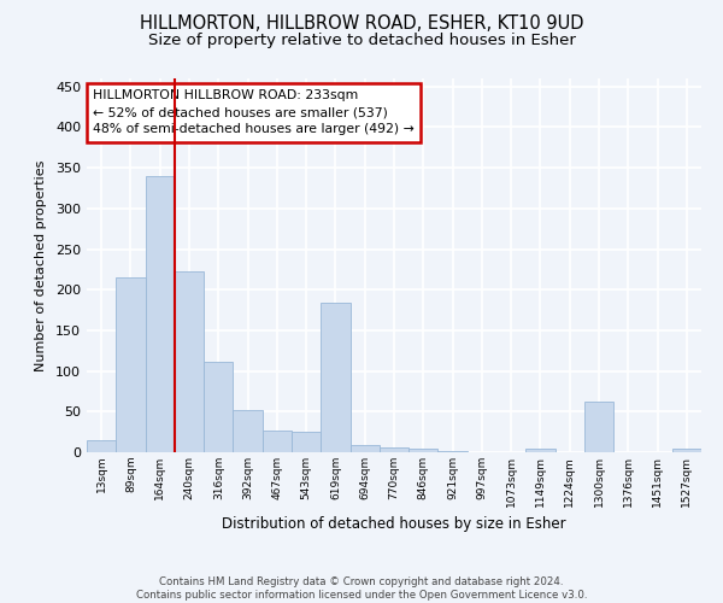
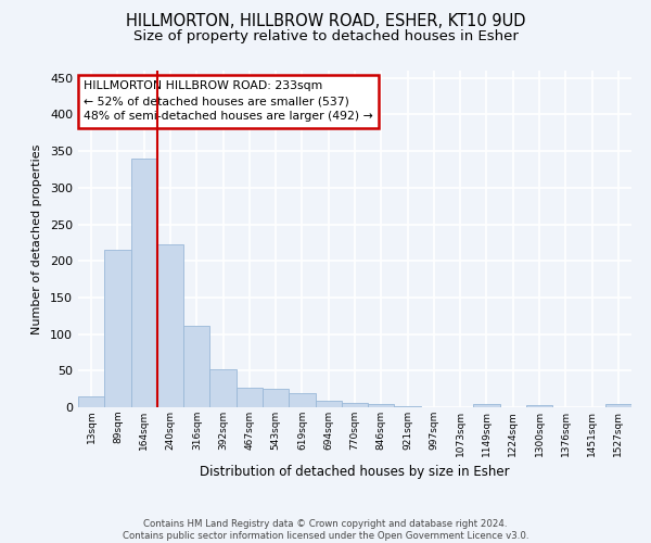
619sqm: 184 -> 19
1300sqm: 62 -> 3
